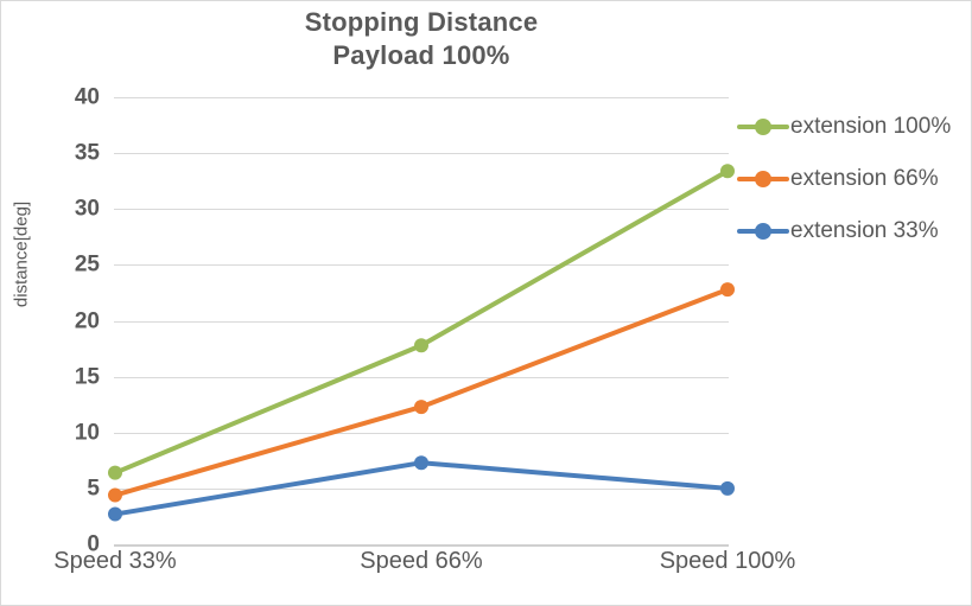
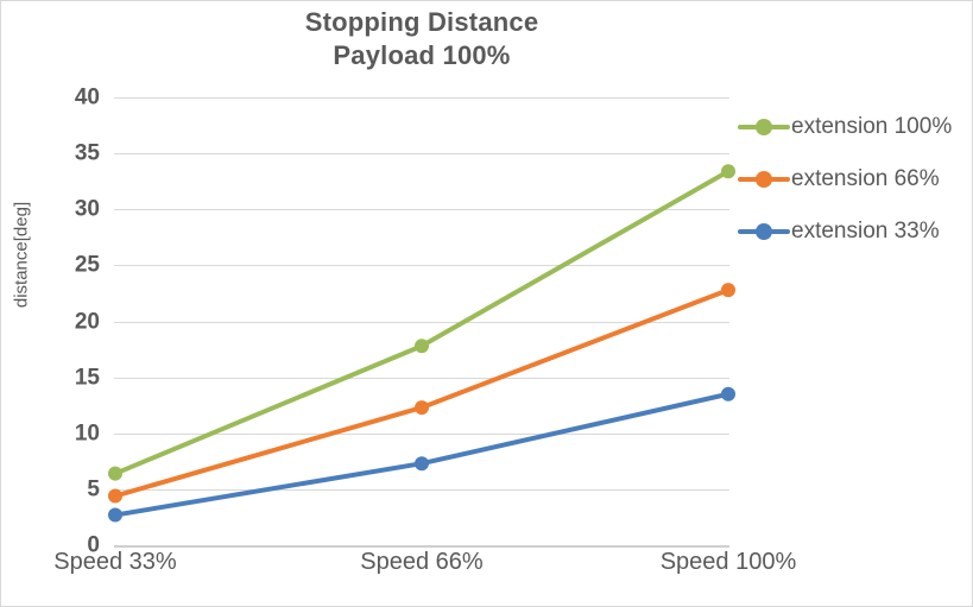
extension 33%/Speed 100%: 5 -> 14
